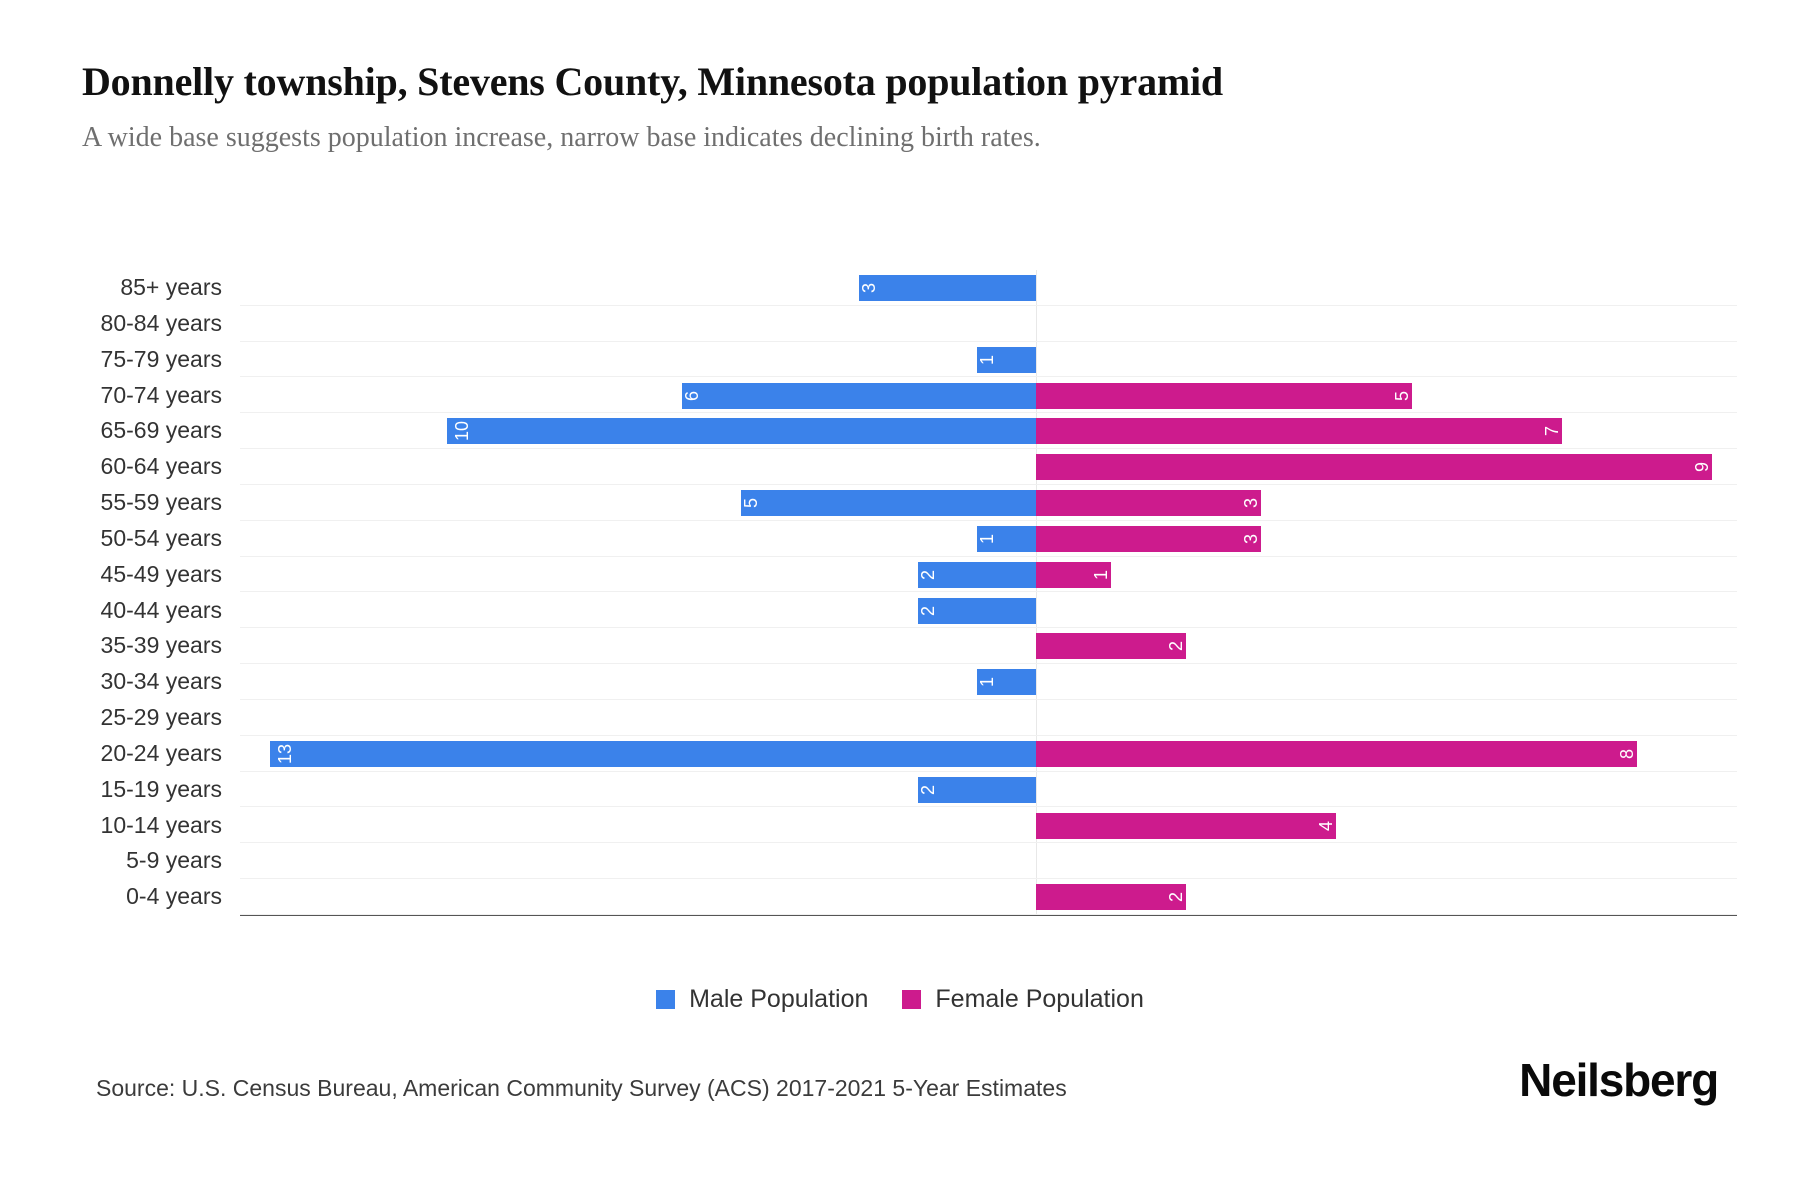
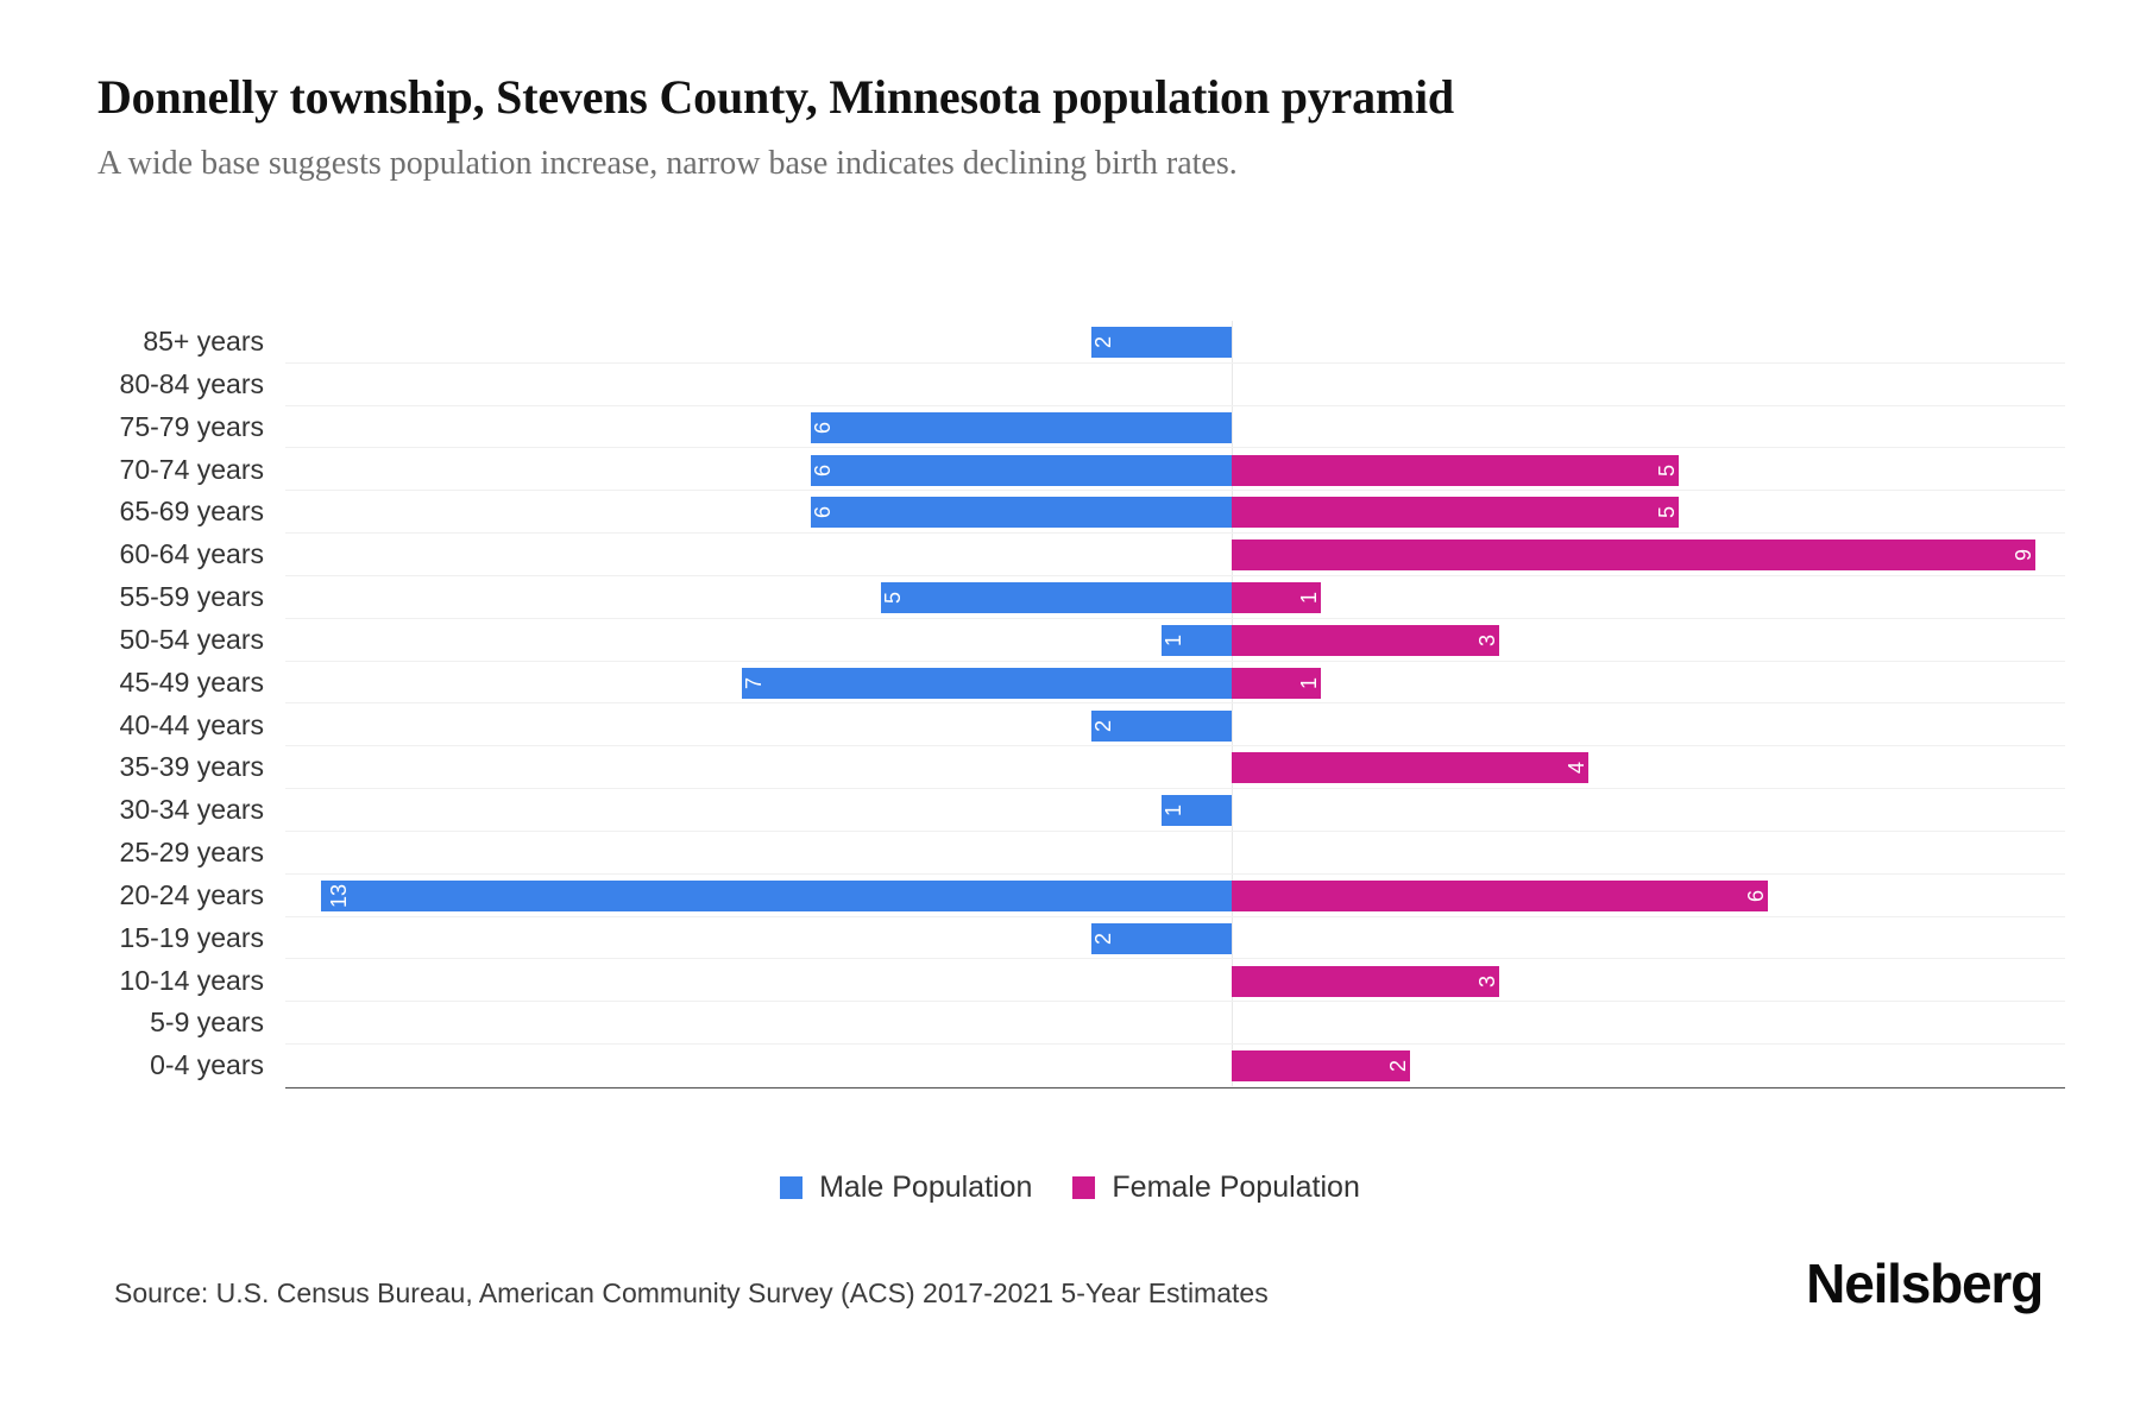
Male Population/85+ years: 3 -> 2
Male Population/75-79 years: 1 -> 6
Male Population/65-69 years: 10 -> 6
Female Population/65-69 years: 7 -> 5
Female Population/55-59 years: 3 -> 1
Male Population/45-49 years: 2 -> 7
Female Population/35-39 years: 2 -> 4
Female Population/20-24 years: 8 -> 6
Female Population/10-14 years: 4 -> 3
